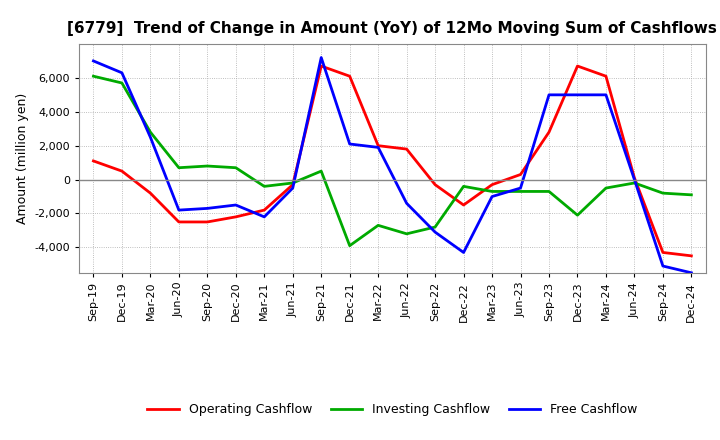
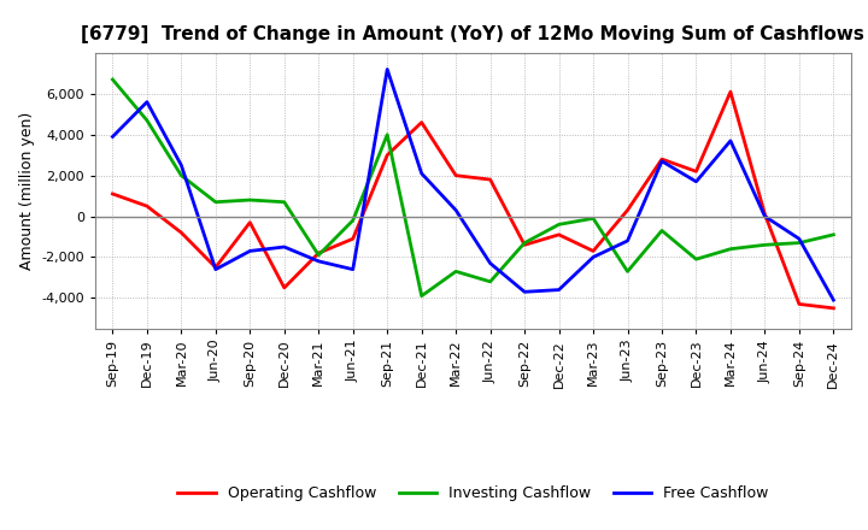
Investing Cashflow/Sep-19: 6,100 -> 6,700
Free Cashflow/Sep-19: 7,000 -> 3,900
Investing Cashflow/Dec-19: 5,700 -> 4,700
Free Cashflow/Dec-19: 6,300 -> 5,600
Investing Cashflow/Mar-20: 2,800 -> 2,000
Free Cashflow/Jun-20: -1,800 -> -2,600
Operating Cashflow/Sep-20: -2,500 -> -300
Operating Cashflow/Dec-20: -2,200 -> -3,500
Investing Cashflow/Mar-21: -400 -> -1,900
Operating Cashflow/Jun-21: -300 -> -1,100
Free Cashflow/Jun-21: -500 -> -2,600
Operating Cashflow/Sep-21: 6,700 -> 3,000
Investing Cashflow/Sep-21: 500 -> 4,000
Operating Cashflow/Dec-21: 6,100 -> 4,600
Free Cashflow/Mar-22: 1,900 -> 300
Free Cashflow/Jun-22: -1,400 -> -2,300
Operating Cashflow/Sep-22: -300 -> -1,400
Investing Cashflow/Sep-22: -2,800 -> -1,300
Free Cashflow/Sep-22: -3,100 -> -3,700
Operating Cashflow/Dec-22: -1,500 -> -900
Free Cashflow/Dec-22: -4,300 -> -3,600
Operating Cashflow/Mar-23: -300 -> -1,700
Investing Cashflow/Mar-23: -700 -> -100
Free Cashflow/Mar-23: -1,000 -> -2,000
Investing Cashflow/Jun-23: -700 -> -2,700
Free Cashflow/Jun-23: -500 -> -1,200
Free Cashflow/Sep-23: 5,000 -> 2,700
Operating Cashflow/Dec-23: 6,700 -> 2,200
Free Cashflow/Dec-23: 5,000 -> 1,700
Investing Cashflow/Mar-24: -500 -> -1,600
Free Cashflow/Mar-24: 5,000 -> 3,700
Investing Cashflow/Jun-24: -200 -> -1,400
Investing Cashflow/Sep-24: -800 -> -1,300
Free Cashflow/Sep-24: -5,100 -> -1,100
Free Cashflow/Dec-24: -5,500 -> -4,100
